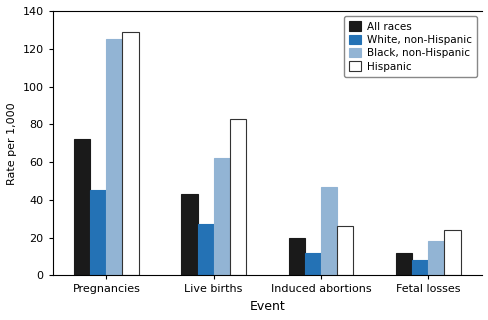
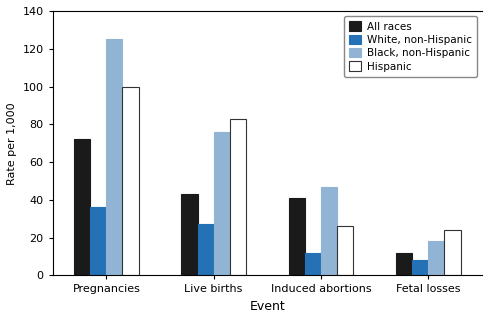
White, non-Hispanic/Pregnancies: 45 -> 36
Hispanic/Pregnancies: 129 -> 100
Black, non-Hispanic/Live births: 62 -> 76
All races/Induced abortions: 20 -> 41
